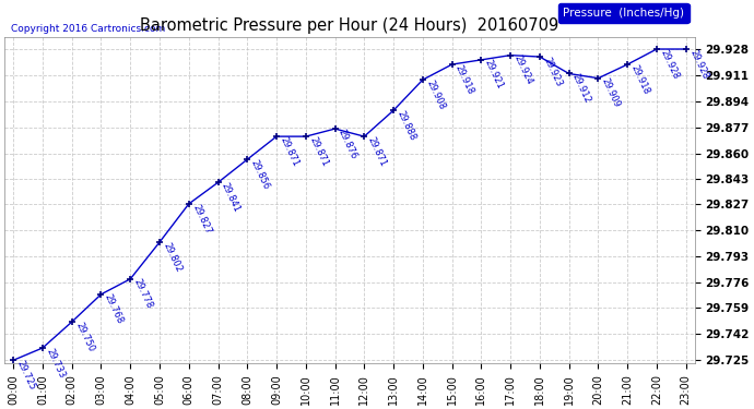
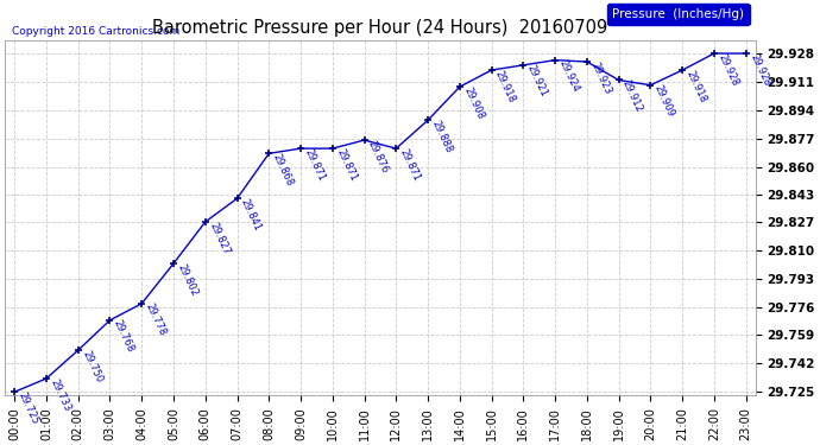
08:00: 29.856 -> 29.868
